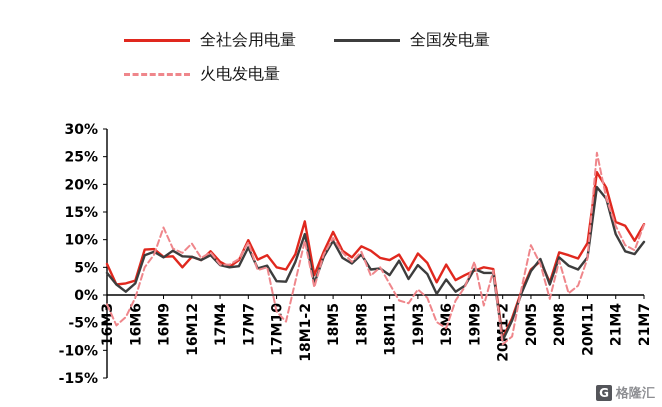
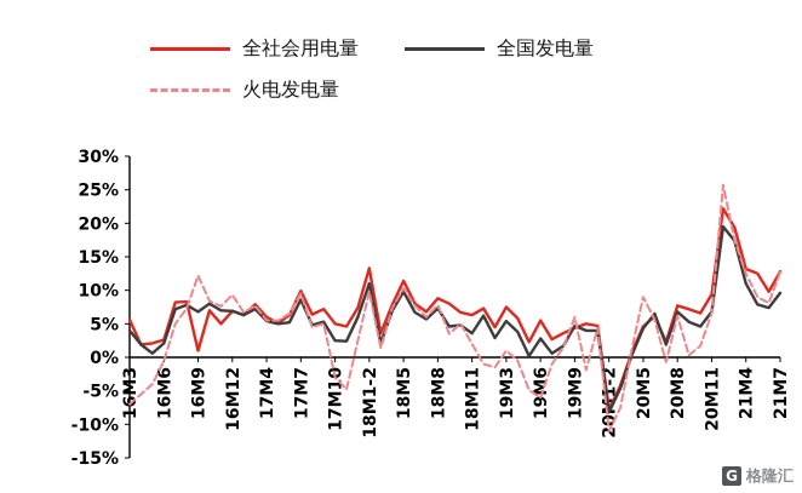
火电发电量/16M3: -2% -> -7%
全社会用电量/16M9: 7% -> 1%
火电发电量/20M1-2: -9% -> -11%
